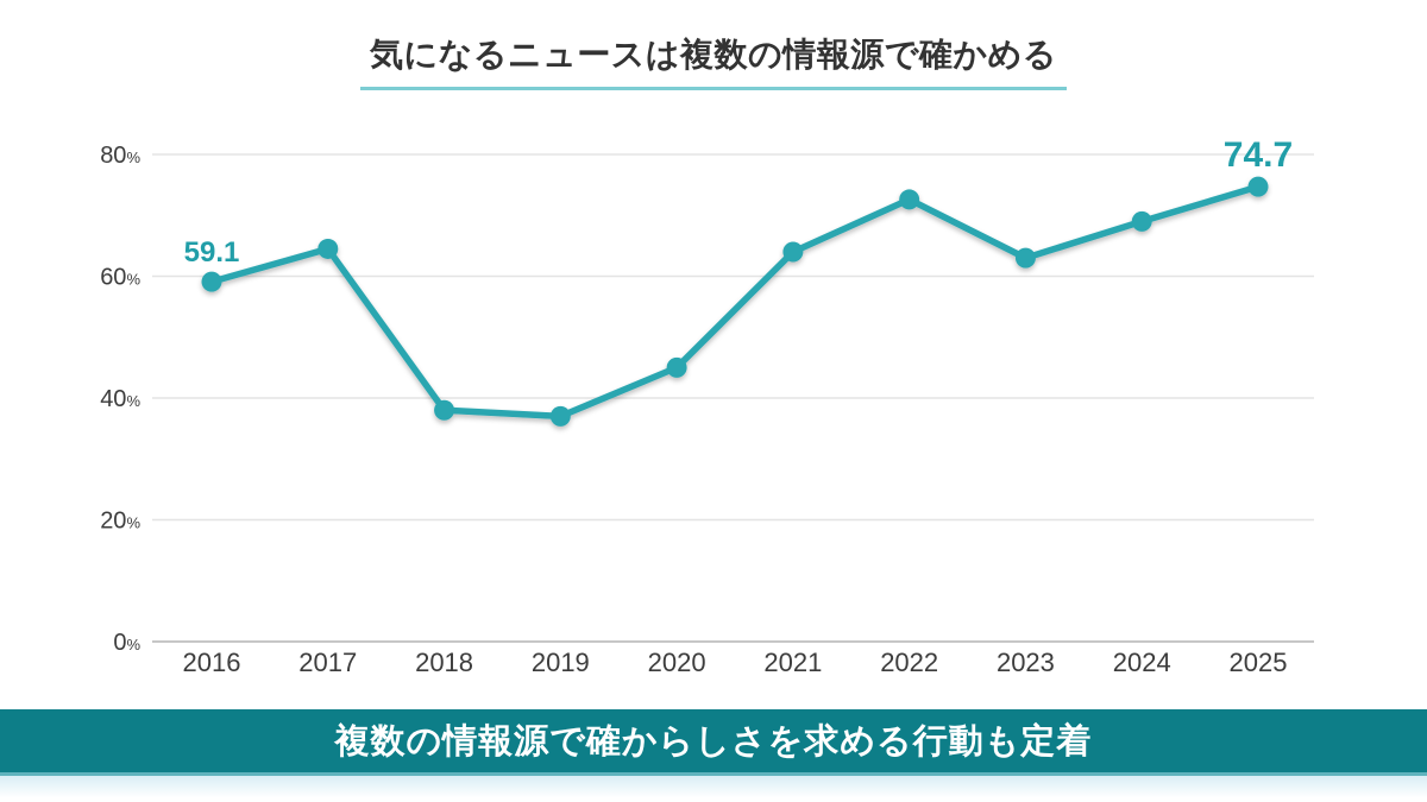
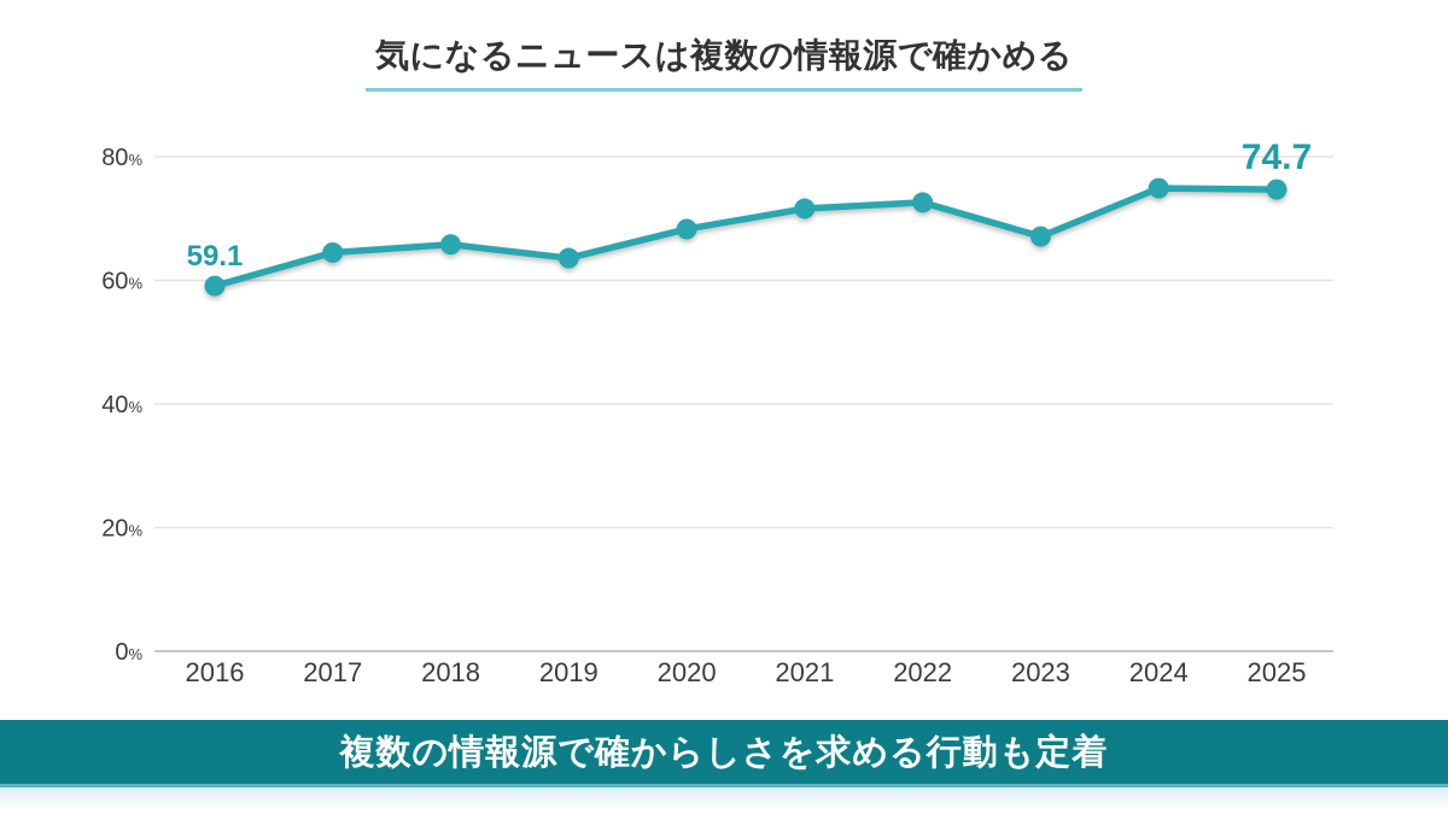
2018: 38 -> 66
2019: 37 -> 64
2020: 45 -> 68
2021: 64 -> 72
2023: 63 -> 67
2024: 69 -> 75
